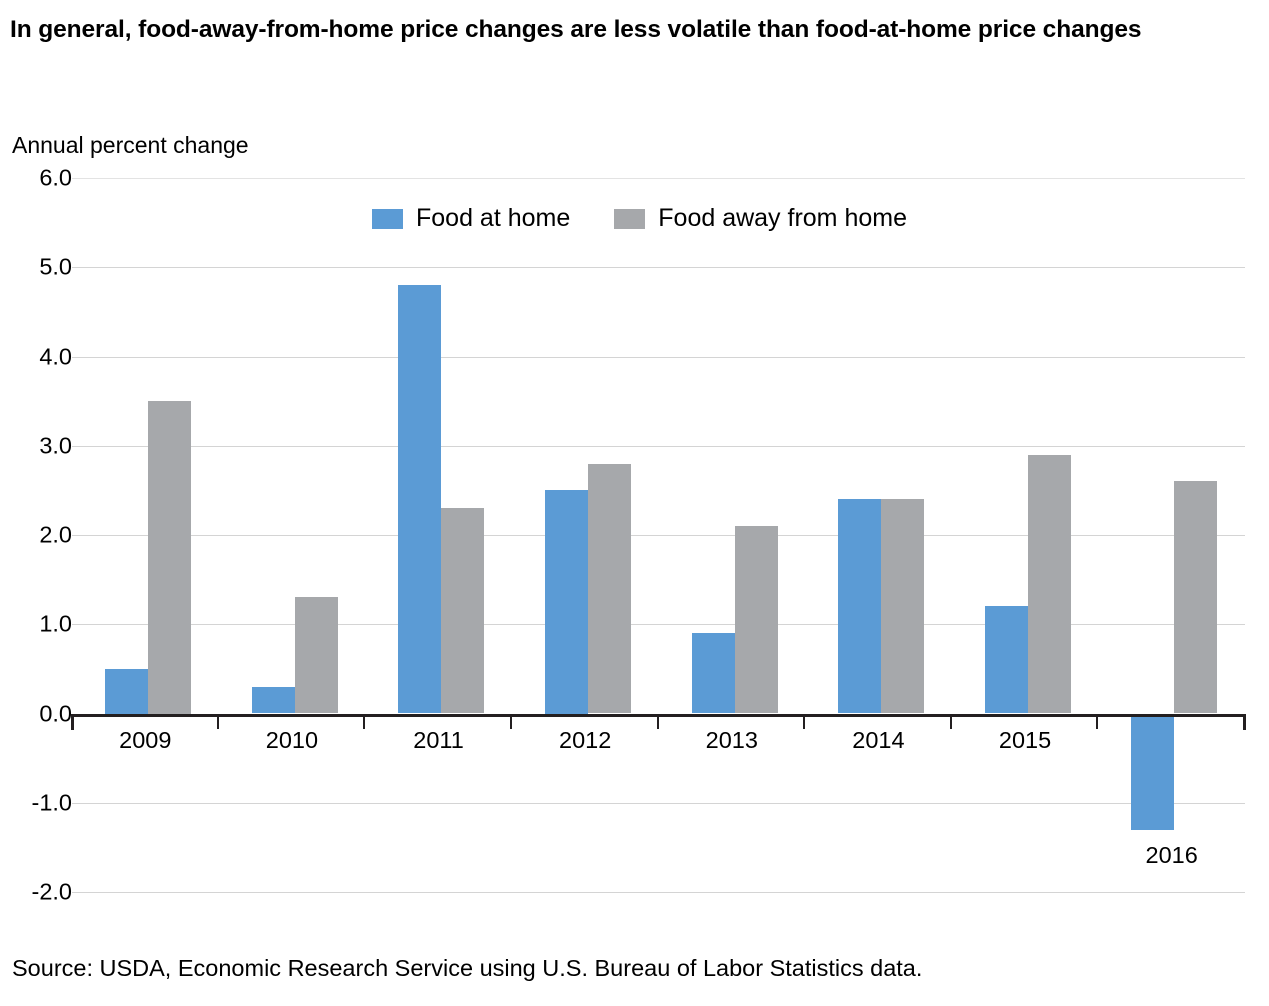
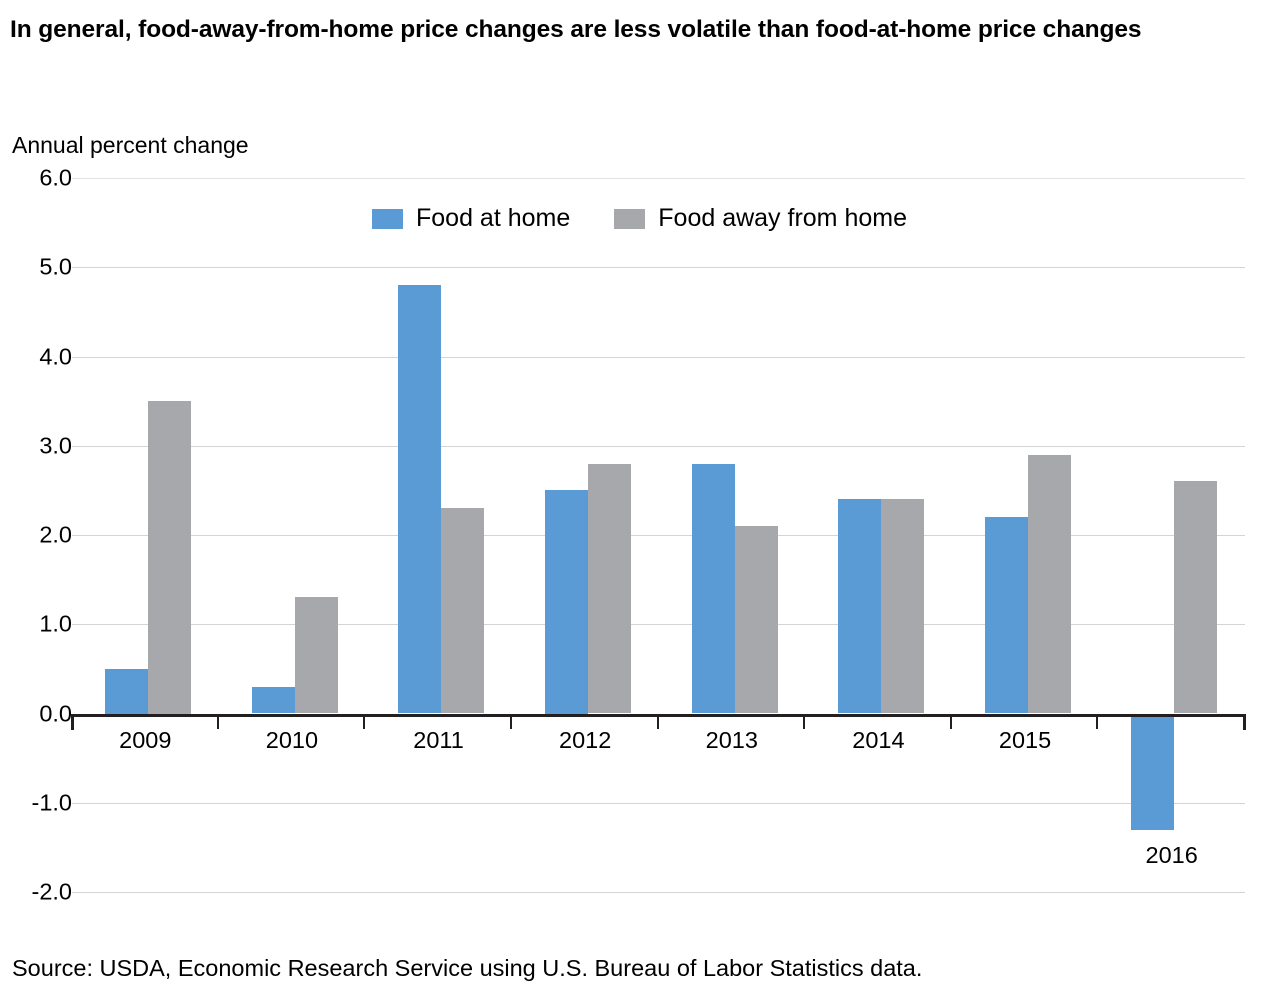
Food at home/2013: 0.9 -> 2.8
Food at home/2015: 1.2 -> 2.2
